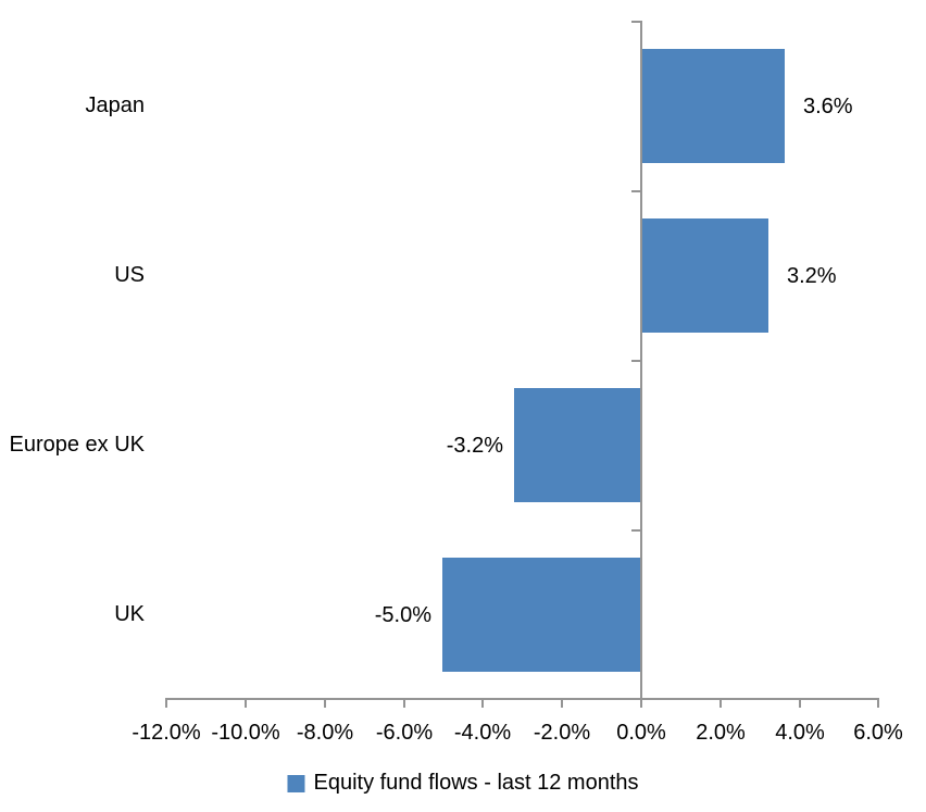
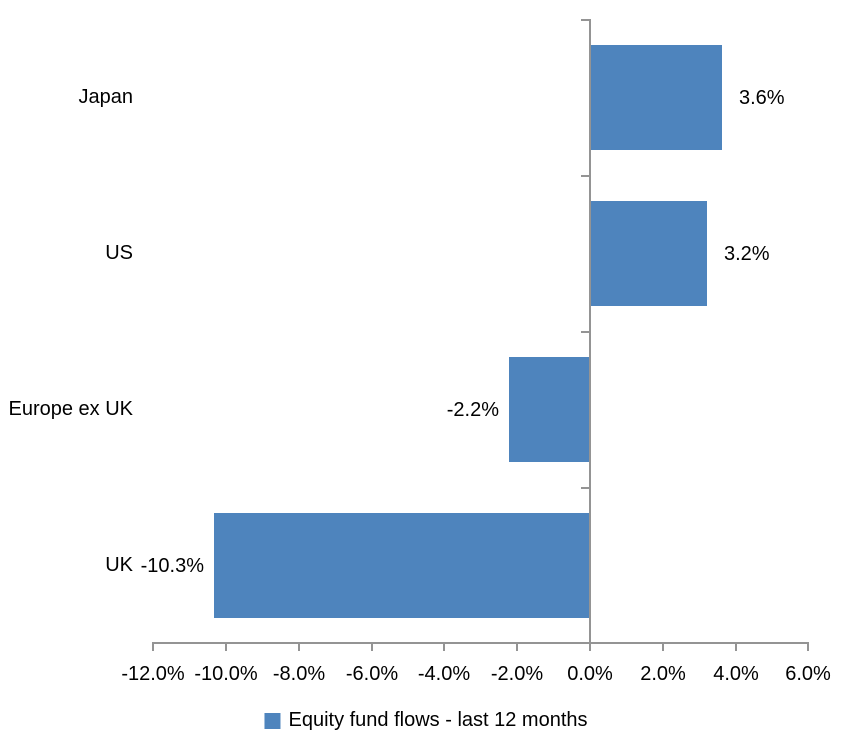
Europe ex UK: -3.2% -> -2.2%
UK: -5.0% -> -10.3%
